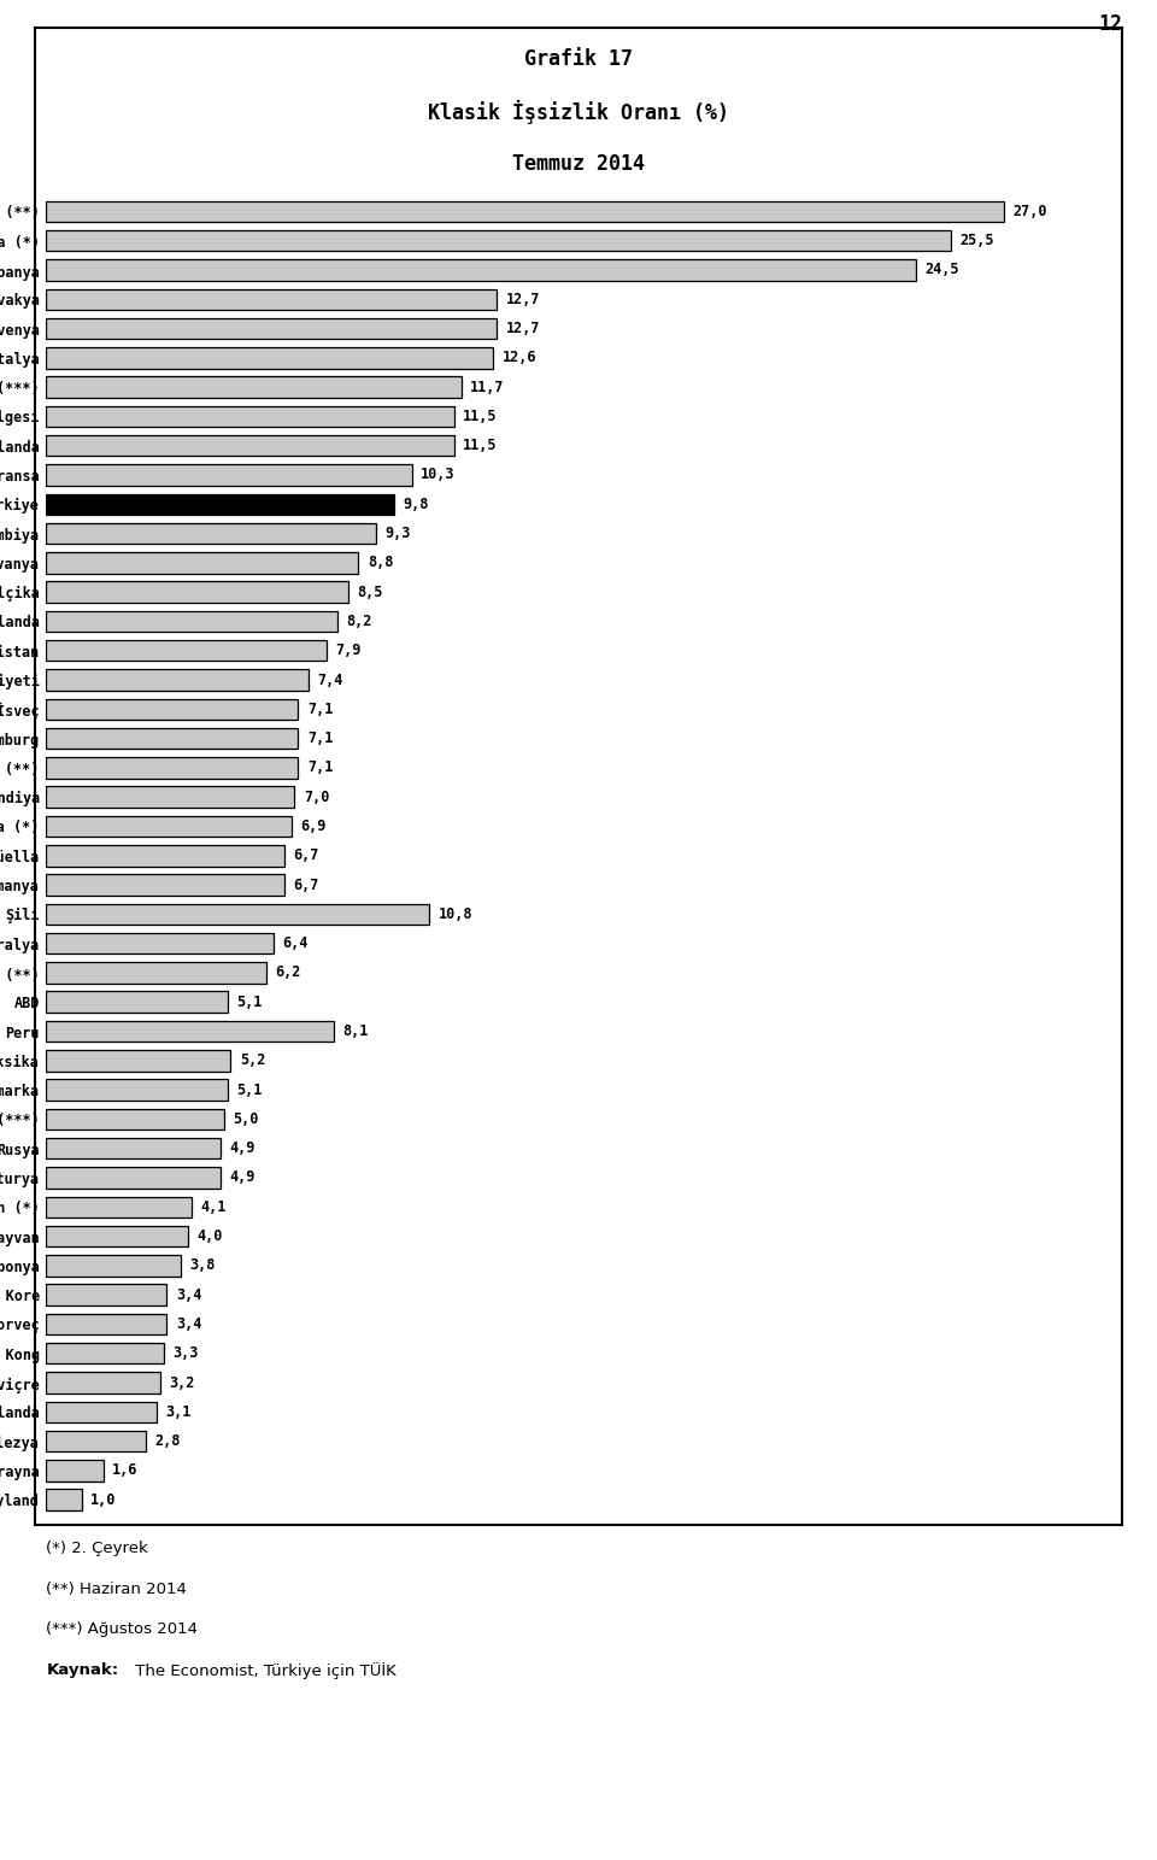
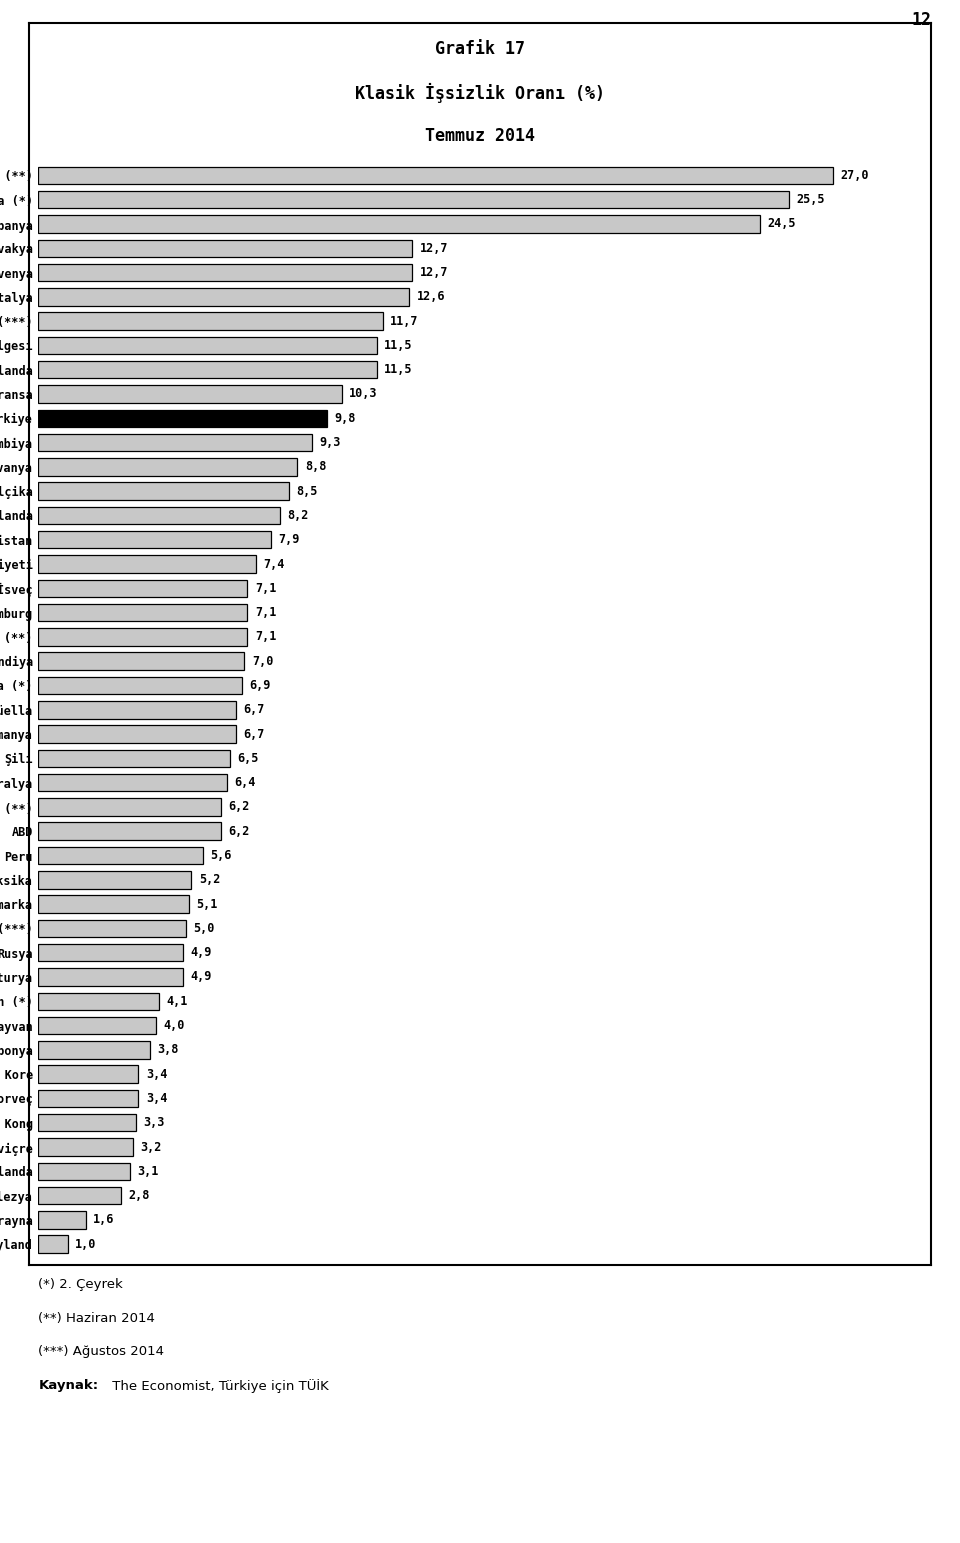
Şili: 10,8 -> 6,5
ABD: 5,1 -> 6,2
Peru: 8,1 -> 5,6
